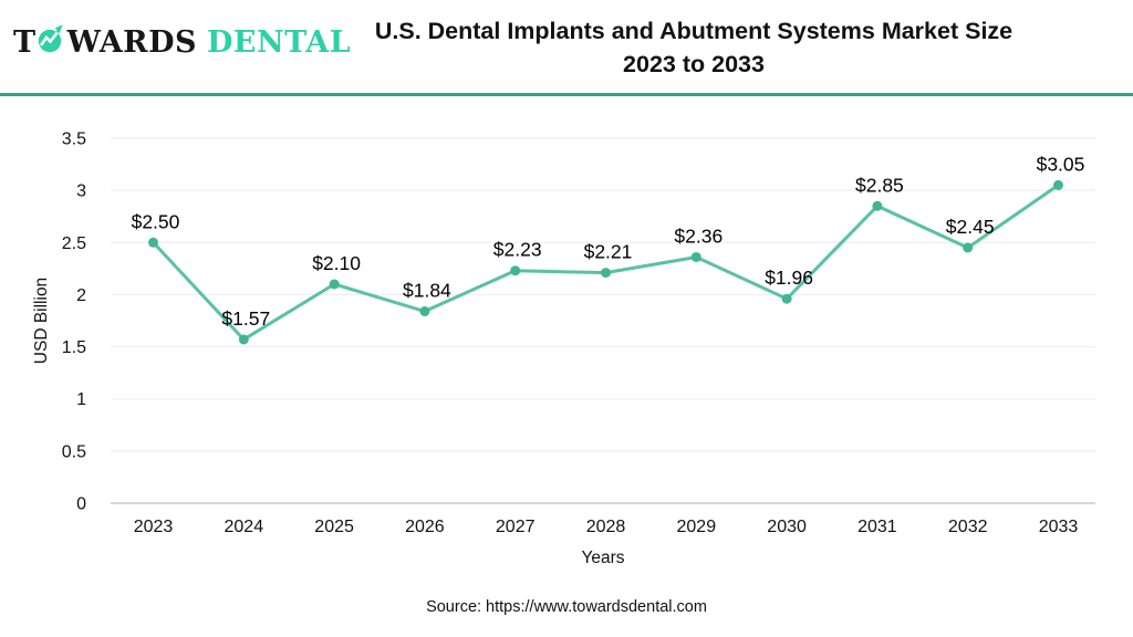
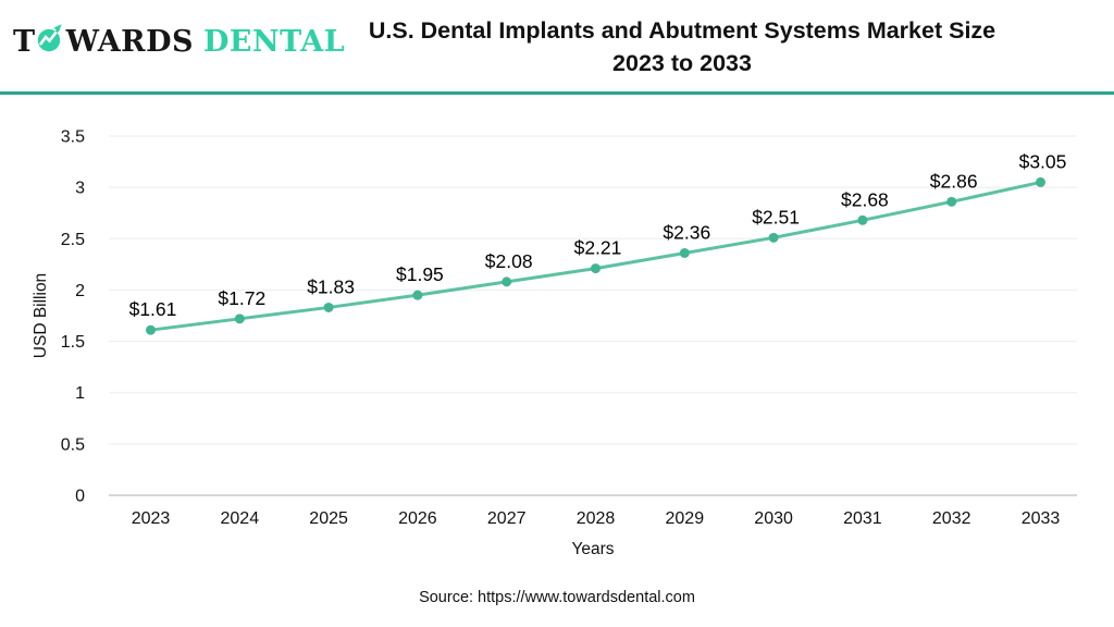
2023: $2.50 -> $1.61
2024: $1.57 -> $1.72
2025: $2.10 -> $1.83
2026: $1.84 -> $1.95
2027: $2.23 -> $2.08
2030: $1.96 -> $2.51
2031: $2.85 -> $2.68
2032: $2.45 -> $2.86
